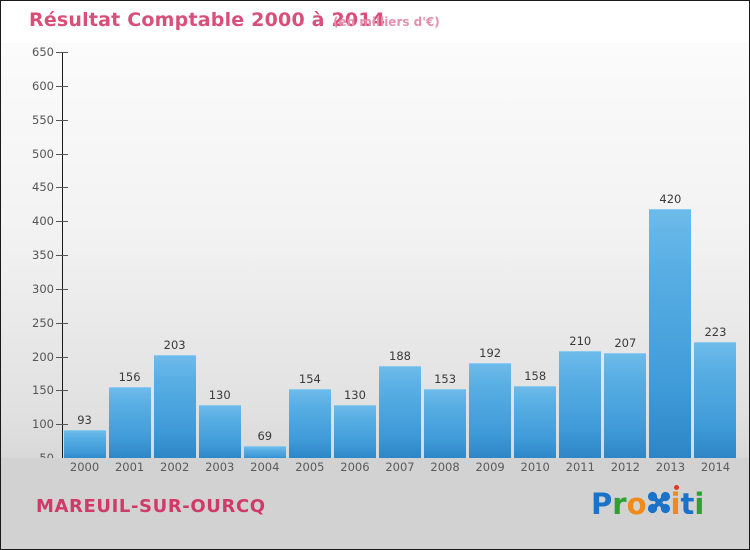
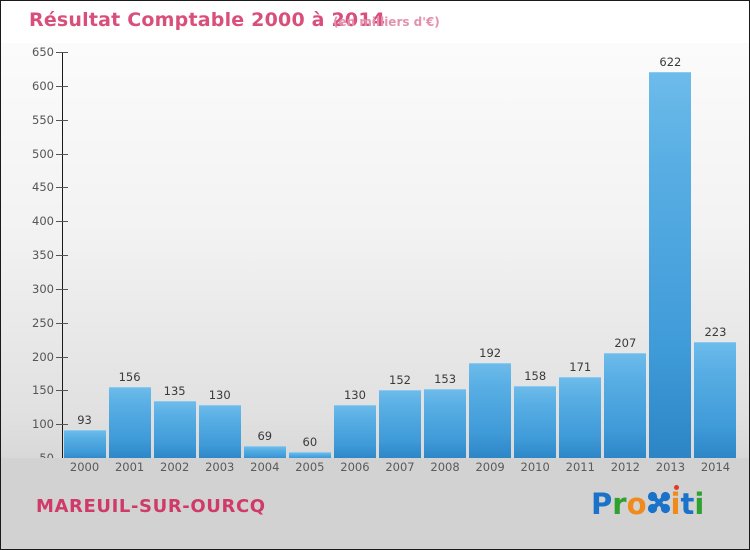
2002: 203 -> 135
2005: 154 -> 60
2007: 188 -> 152
2011: 210 -> 171
2013: 420 -> 622
